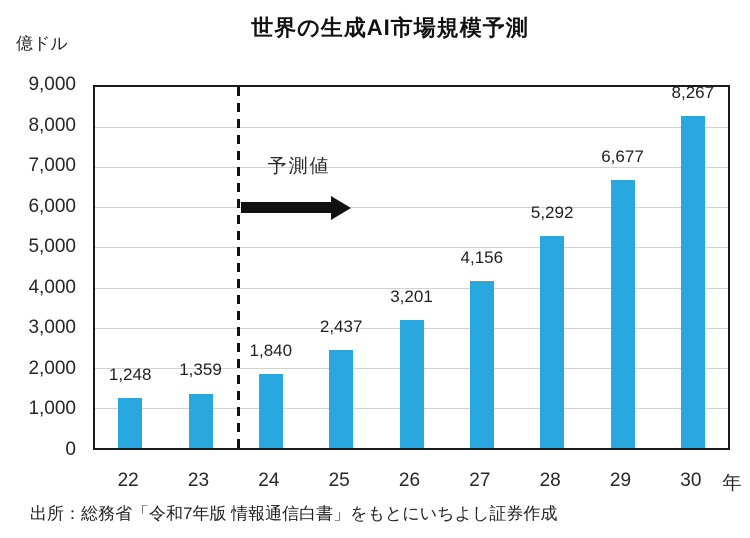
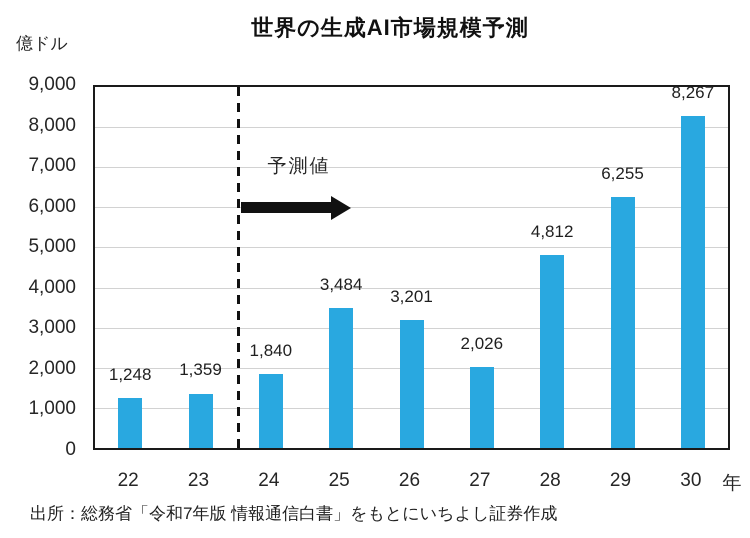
25: 2,437 -> 3,484
27: 4,156 -> 2,026
28: 5,292 -> 4,812
29: 6,677 -> 6,255
